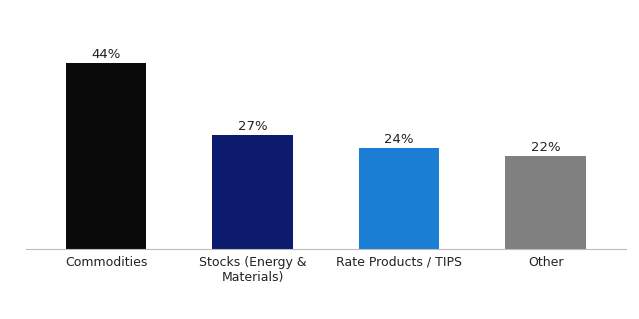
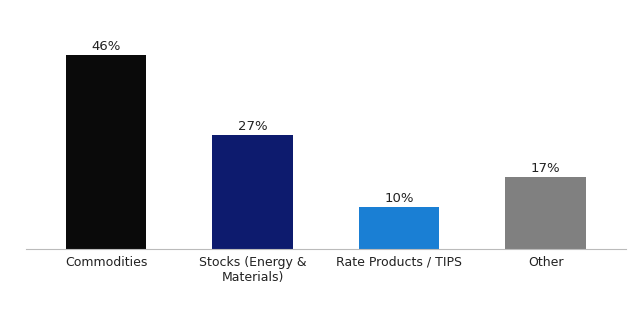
Commodities: 44% -> 46%
Rate Products / TIPS: 24% -> 10%
Other: 22% -> 17%
